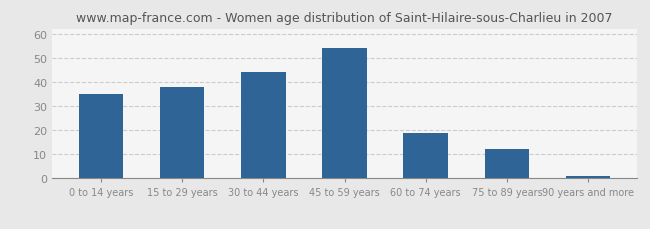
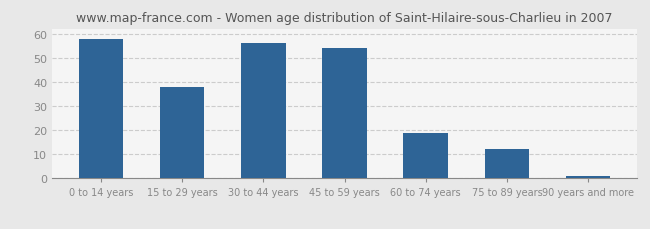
0 to 14 years: 35 -> 58
30 to 44 years: 44 -> 56
